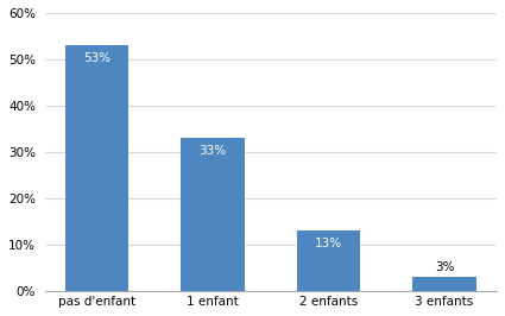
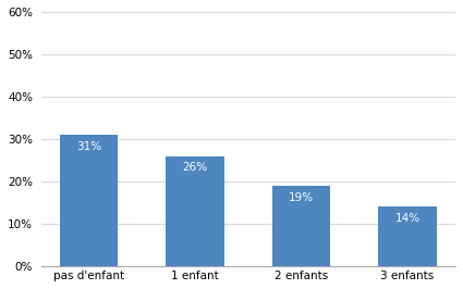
pas d'enfant: 53% -> 31%
1 enfant: 33% -> 26%
2 enfants: 13% -> 19%
3 enfants: 3% -> 14%
